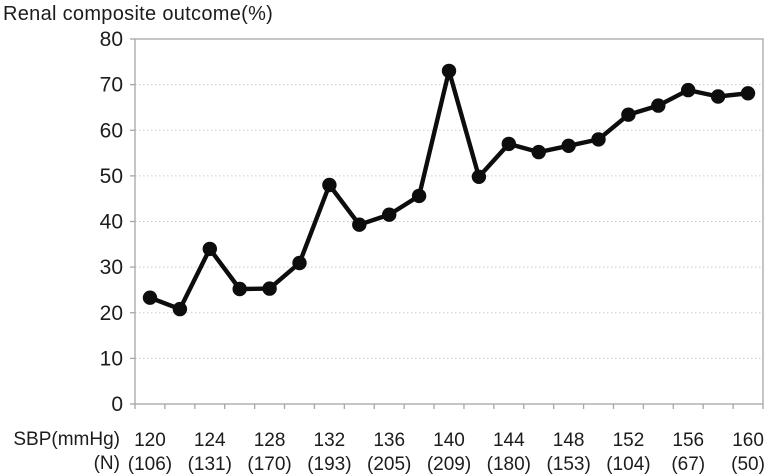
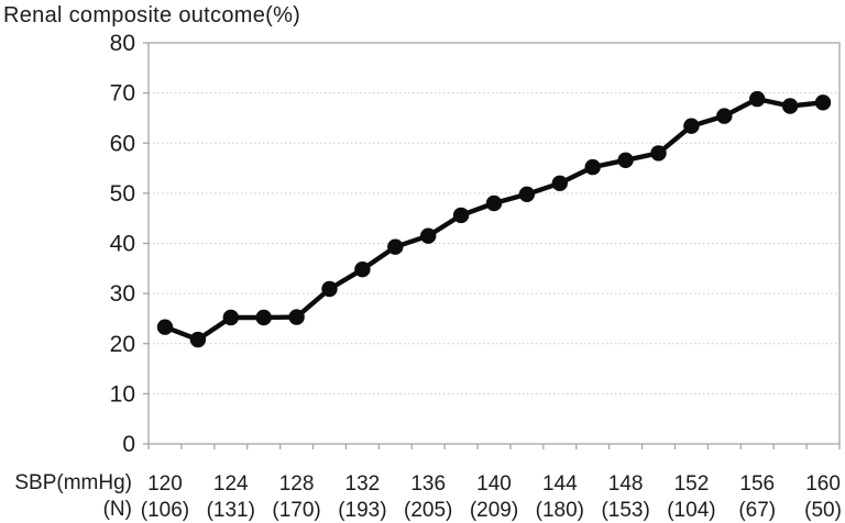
124: 34 -> 25
132: 48 -> 35
140: 73 -> 48
144: 57 -> 52
